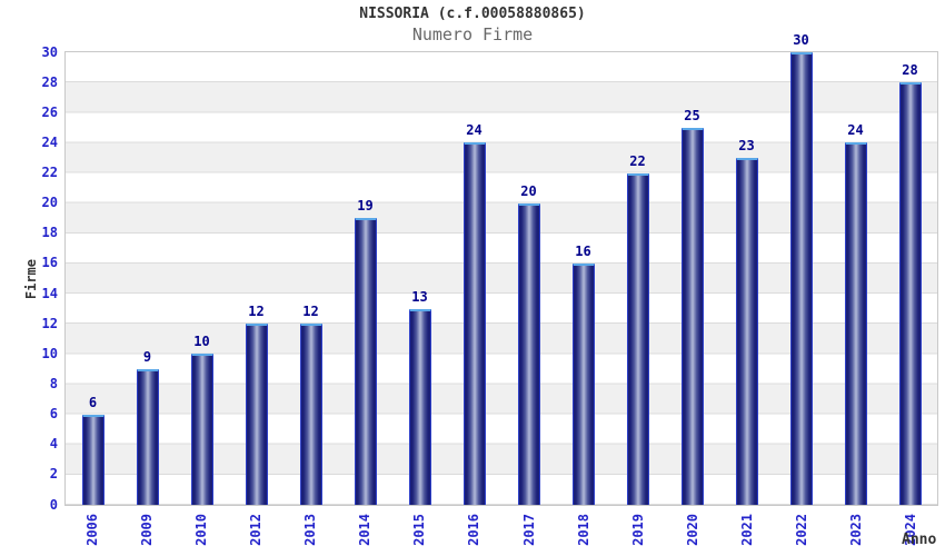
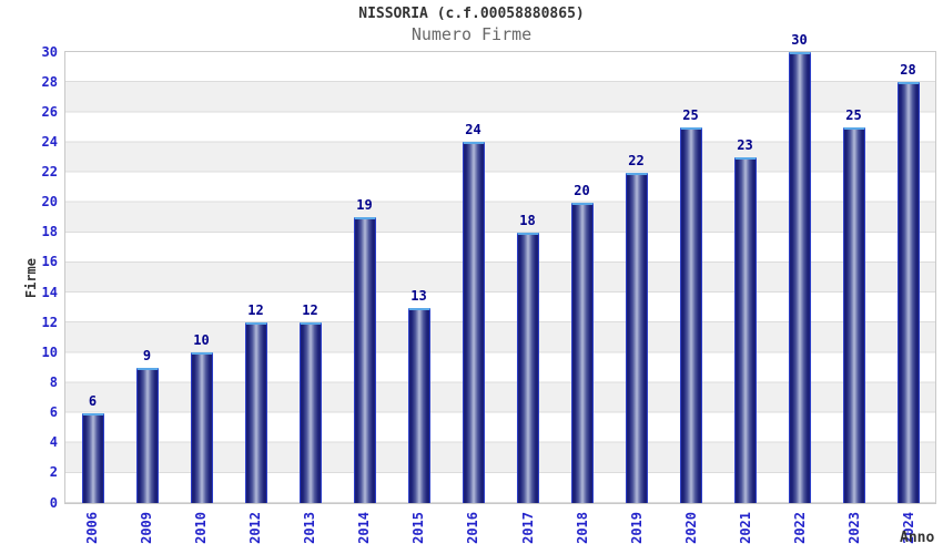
2017: 20 -> 18
2018: 16 -> 20
2023: 24 -> 25
